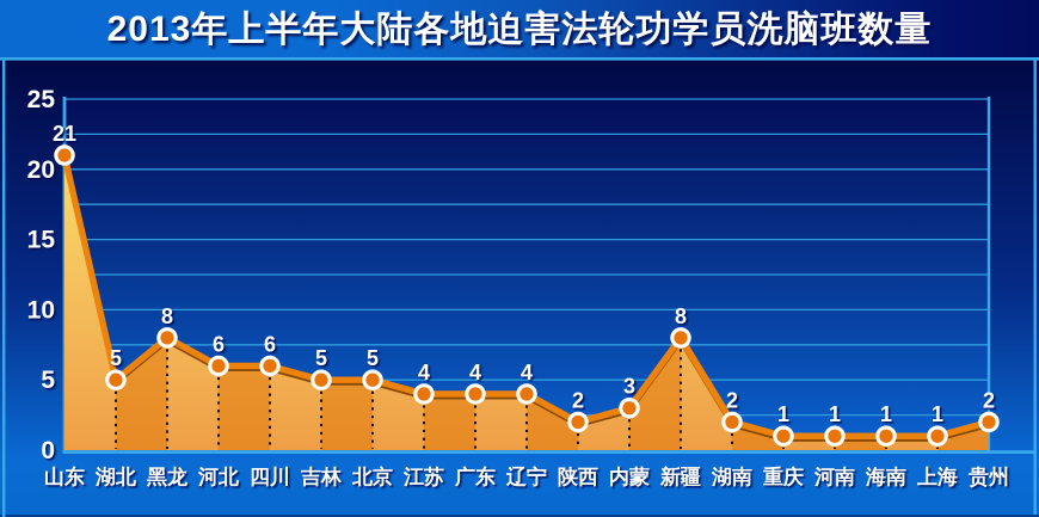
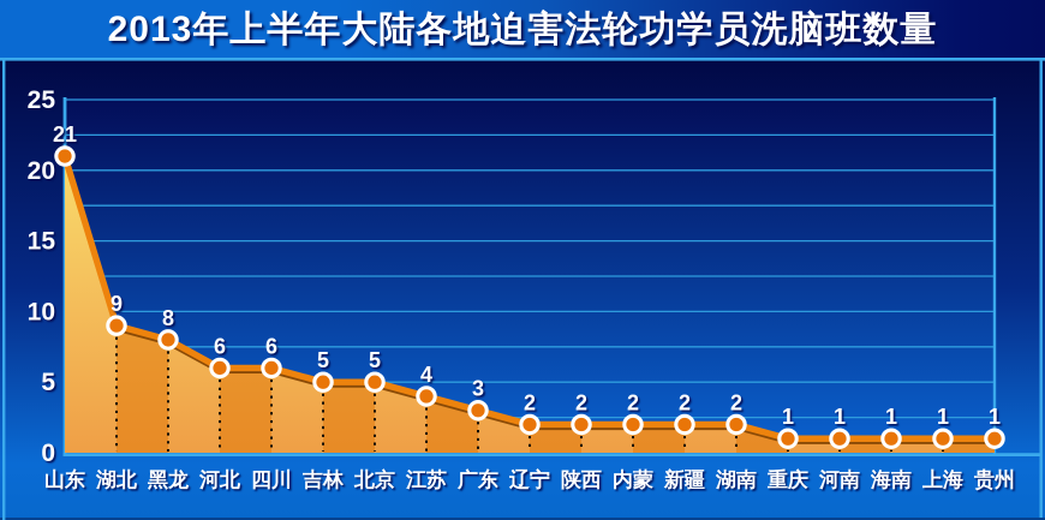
湖北: 5 -> 9
广东: 4 -> 3
辽宁: 4 -> 2
内蒙: 3 -> 2
新疆: 8 -> 2
贵州: 2 -> 1
